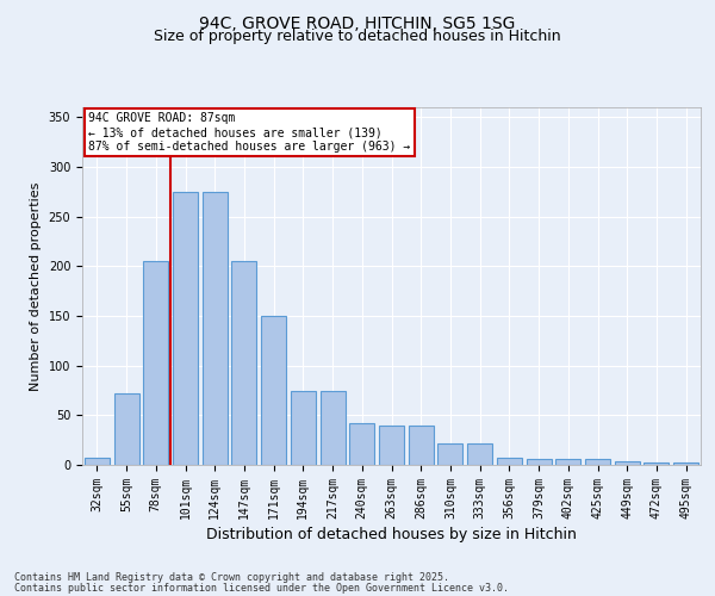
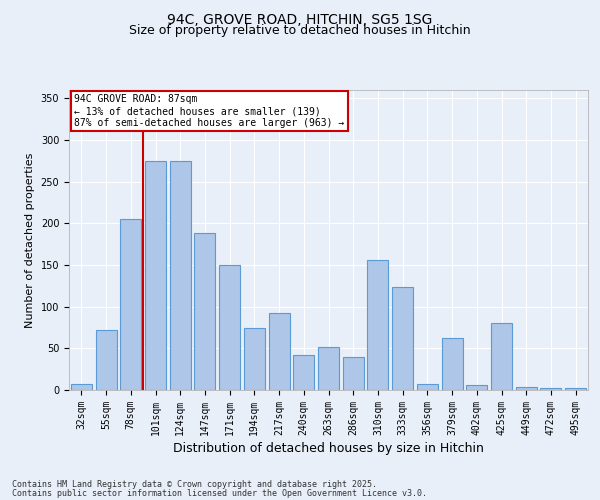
147sqm: 205 -> 188
217sqm: 75 -> 92
263sqm: 40 -> 52
310sqm: 22 -> 156
333sqm: 22 -> 124
379sqm: 6 -> 62
425sqm: 6 -> 80
